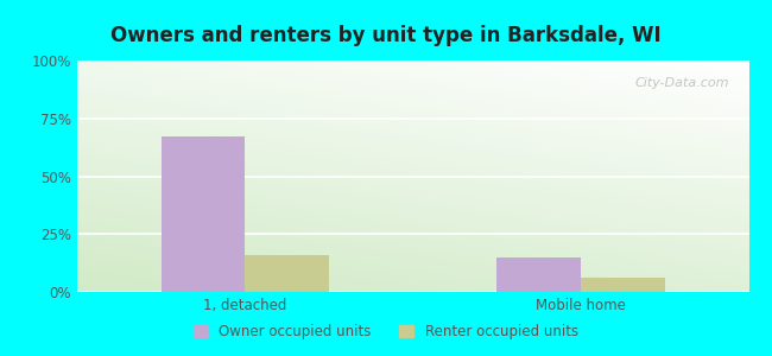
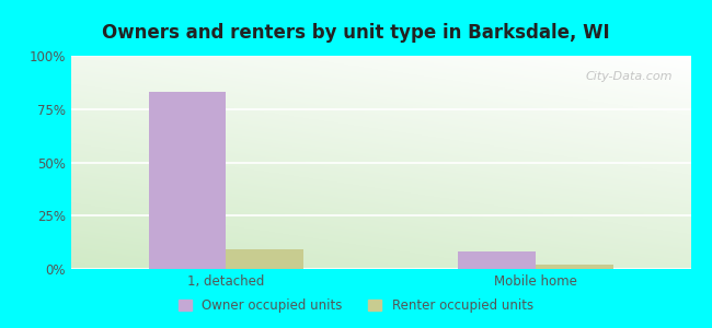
Owner occupied units/1, detached: 67% -> 83%
Renter occupied units/1, detached: 16% -> 9%
Owner occupied units/Mobile home: 15% -> 8%
Renter occupied units/Mobile home: 6% -> 2%
